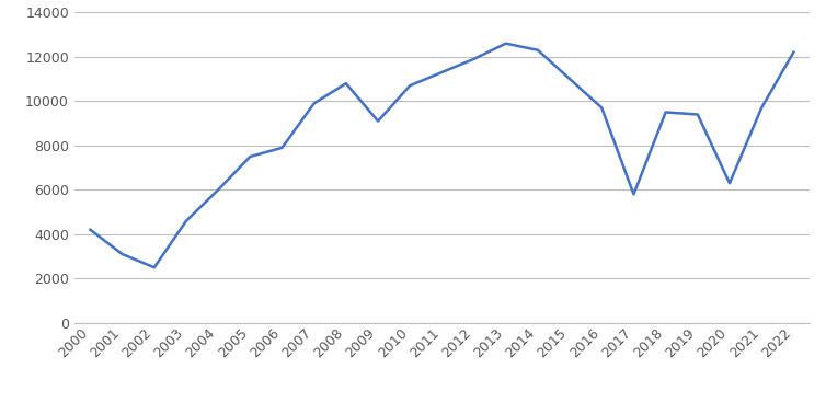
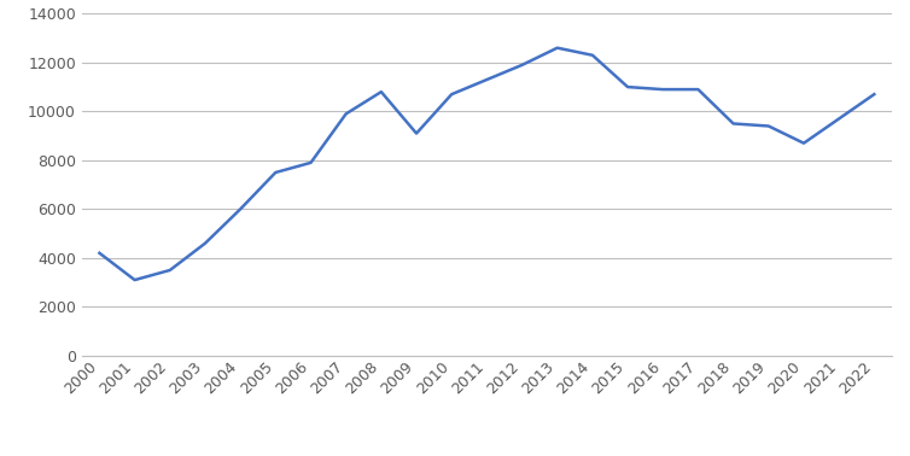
2002: 2500 -> 3500
2016: 9700 -> 10900
2017: 5800 -> 10900
2020: 6300 -> 8700
2022: 12200 -> 10700
